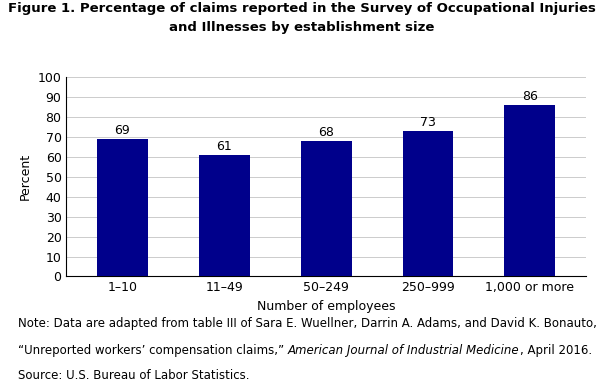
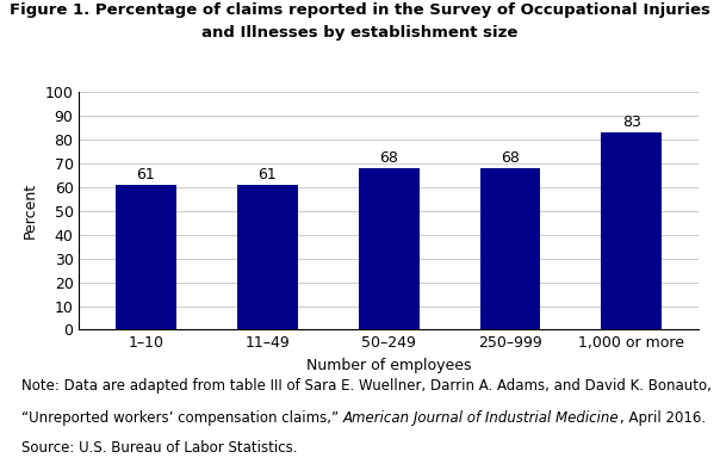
1–10: 69 -> 61
250–999: 73 -> 68
1,000 or more: 86 -> 83
